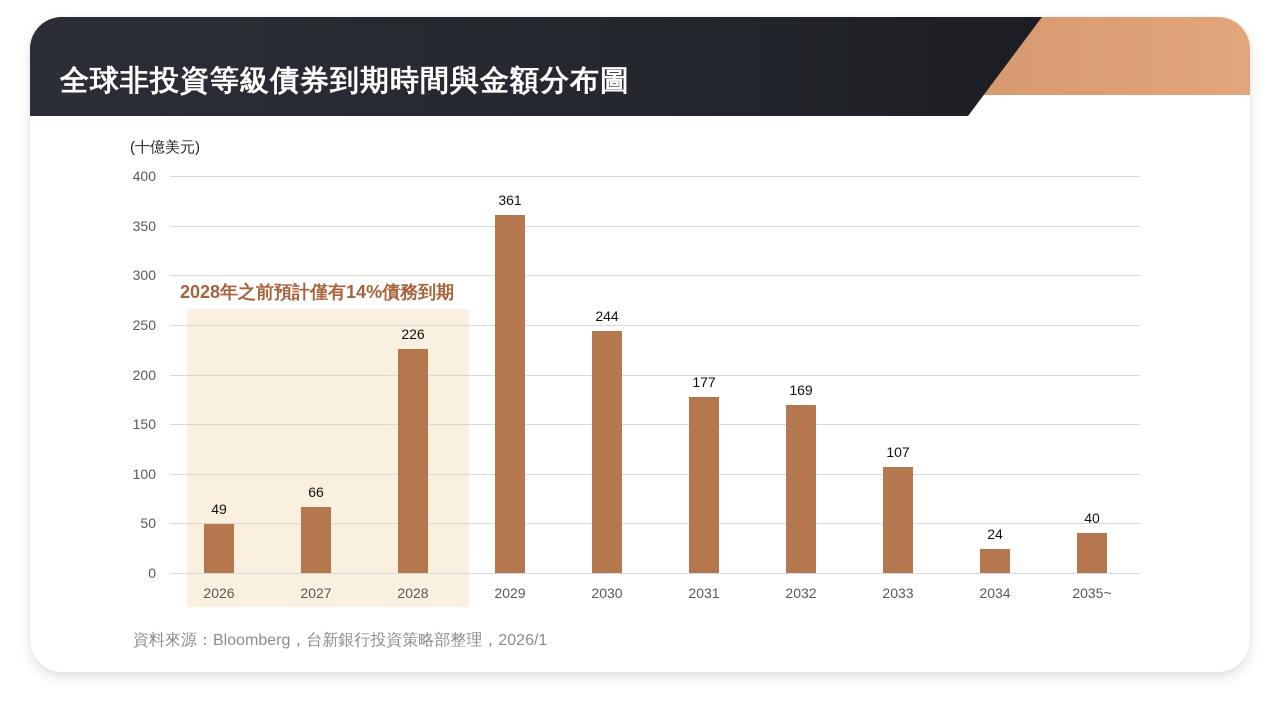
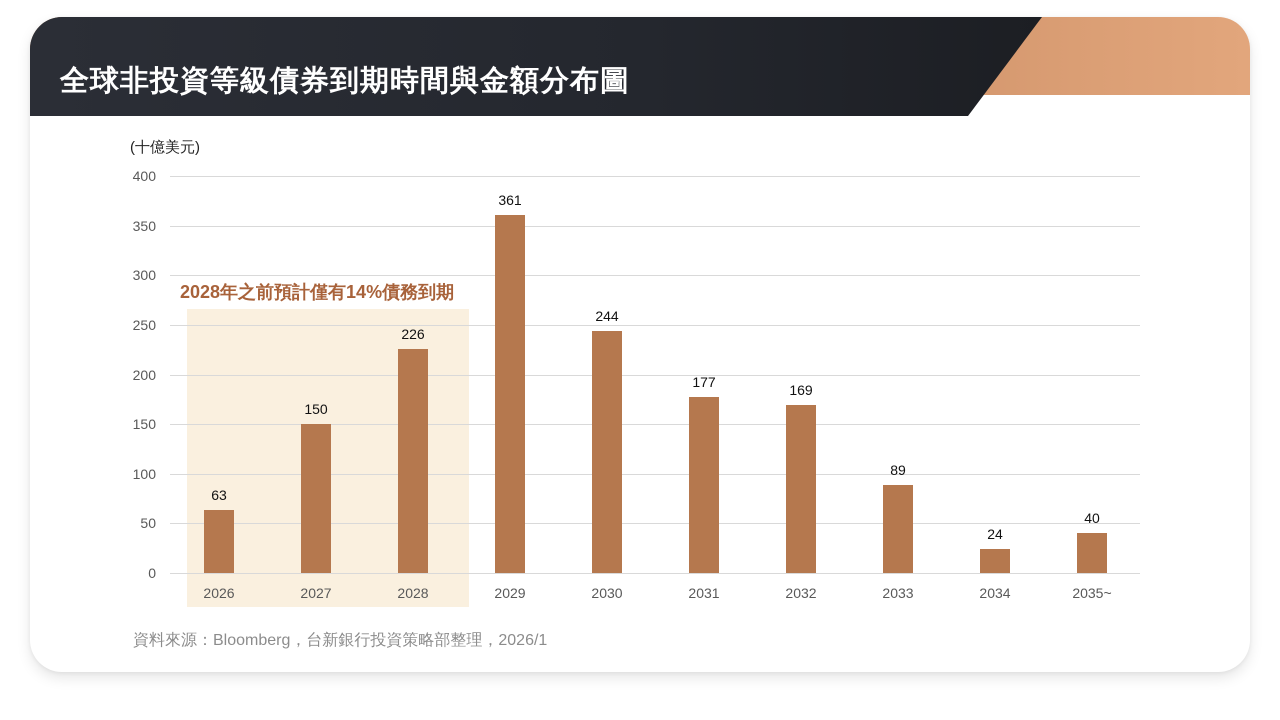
2026: 49 -> 63
2027: 66 -> 150
2033: 107 -> 89
